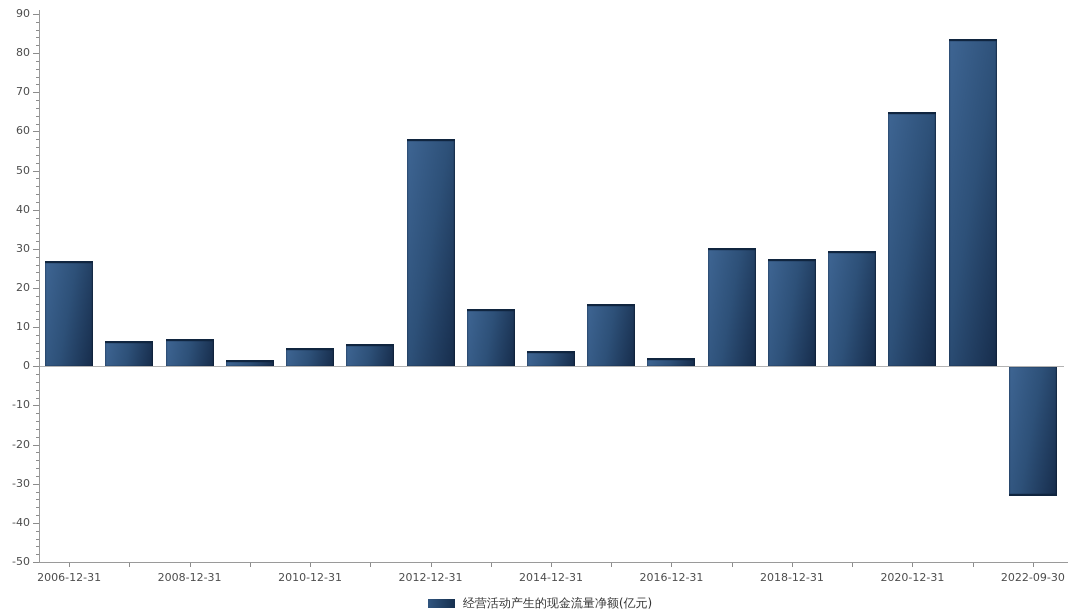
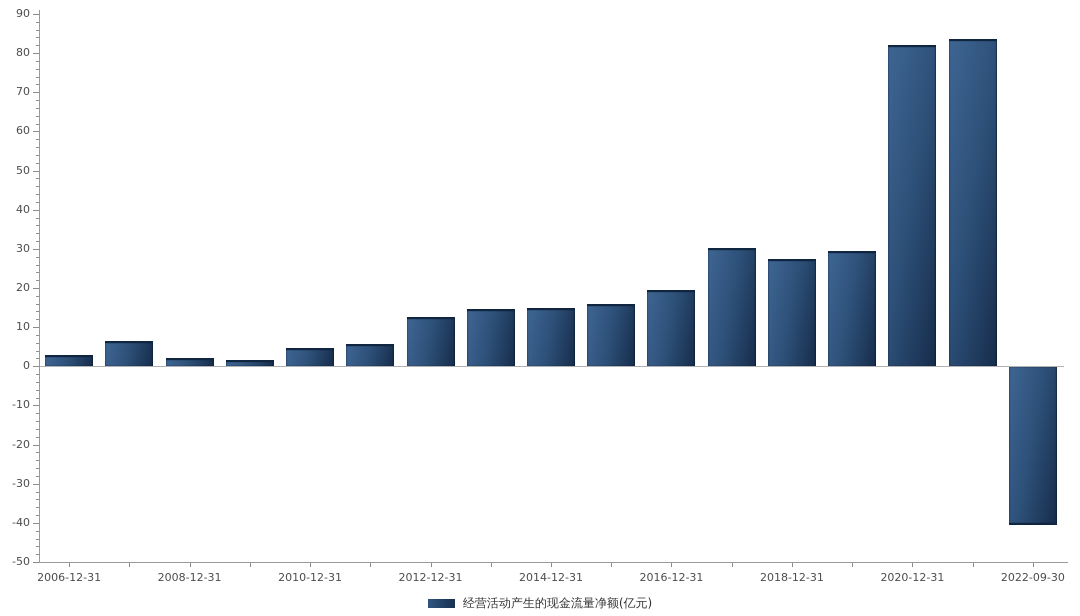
2006-12-31: 27 -> 3
2008-12-31: 7 -> 2
2012-12-31: 58 -> 13
2014-12-31: 4 -> 15
2016-12-31: 2 -> 20
2020-12-31: 65 -> 82
2022-09-30: -33 -> -40
